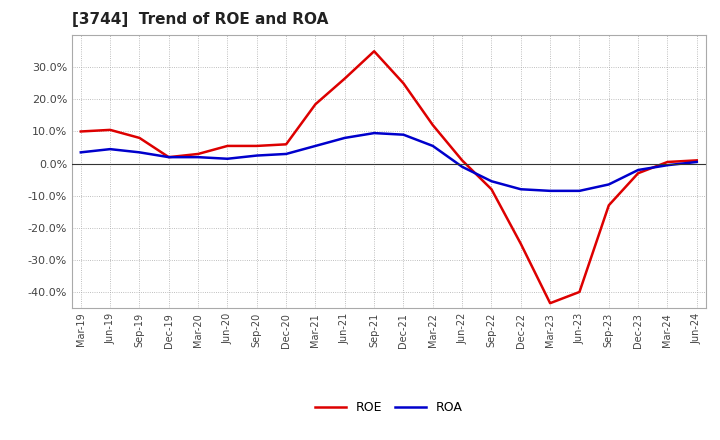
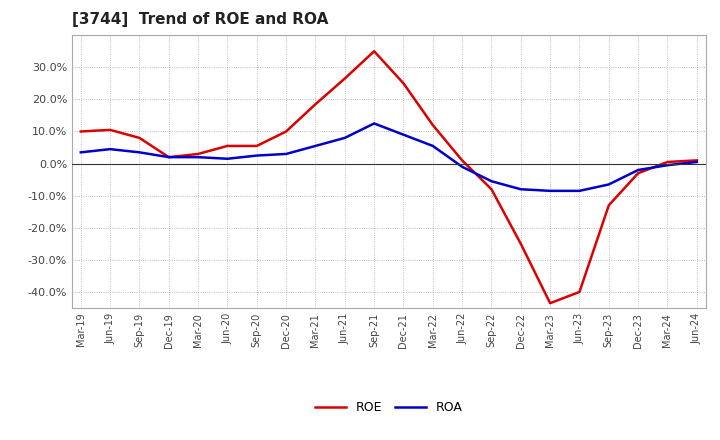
ROE/Dec-20: 6.0% -> 10.0%
ROA/Sep-21: 9.5% -> 12.5%
